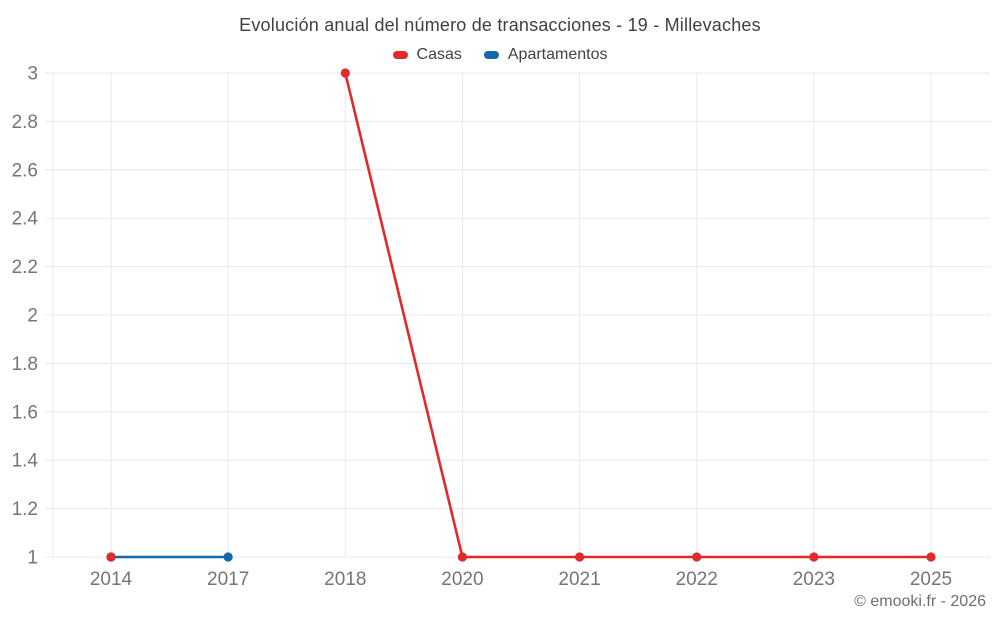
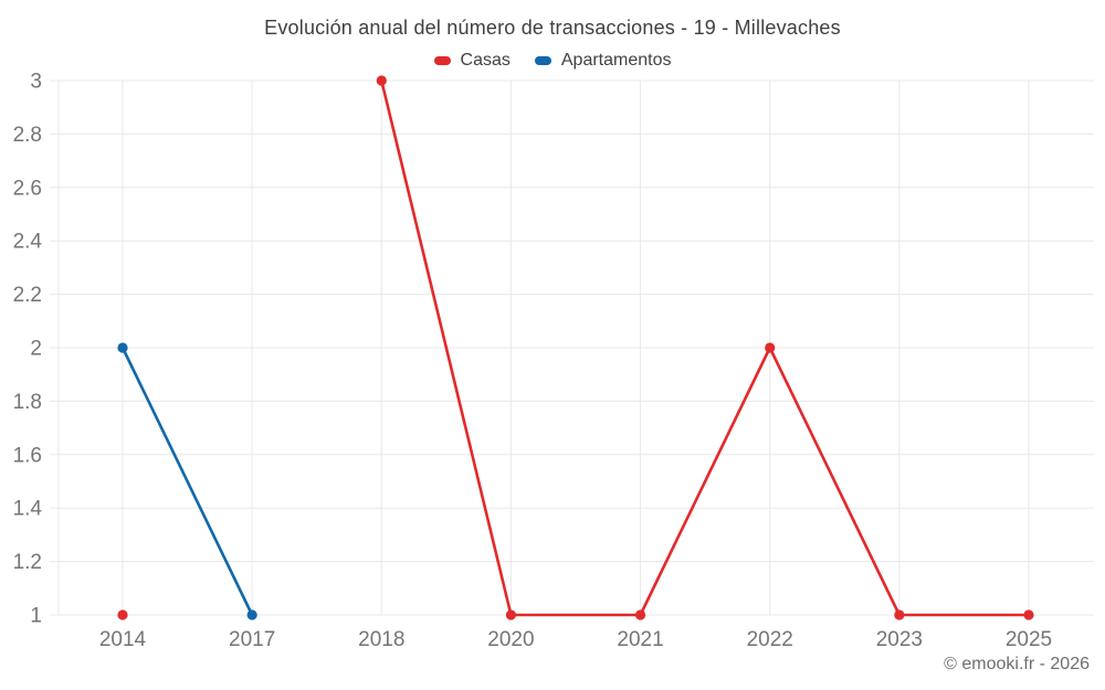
Apartamentos/2014: 1 -> 2
Casas/2022: 1 -> 2
